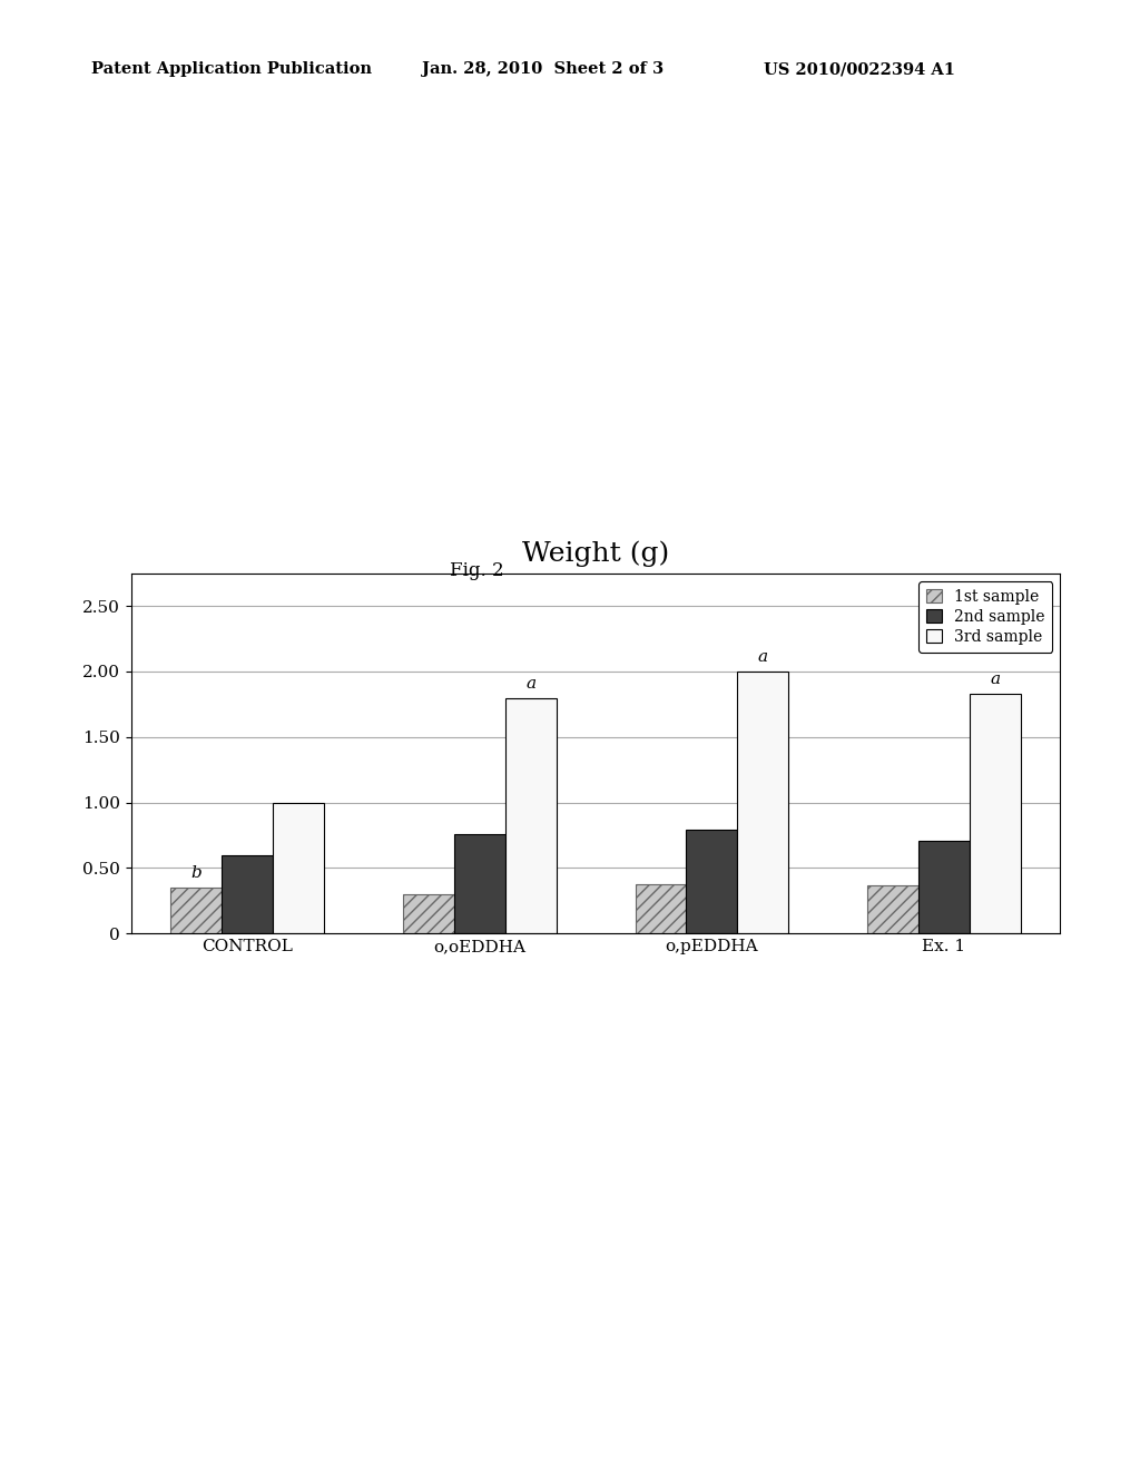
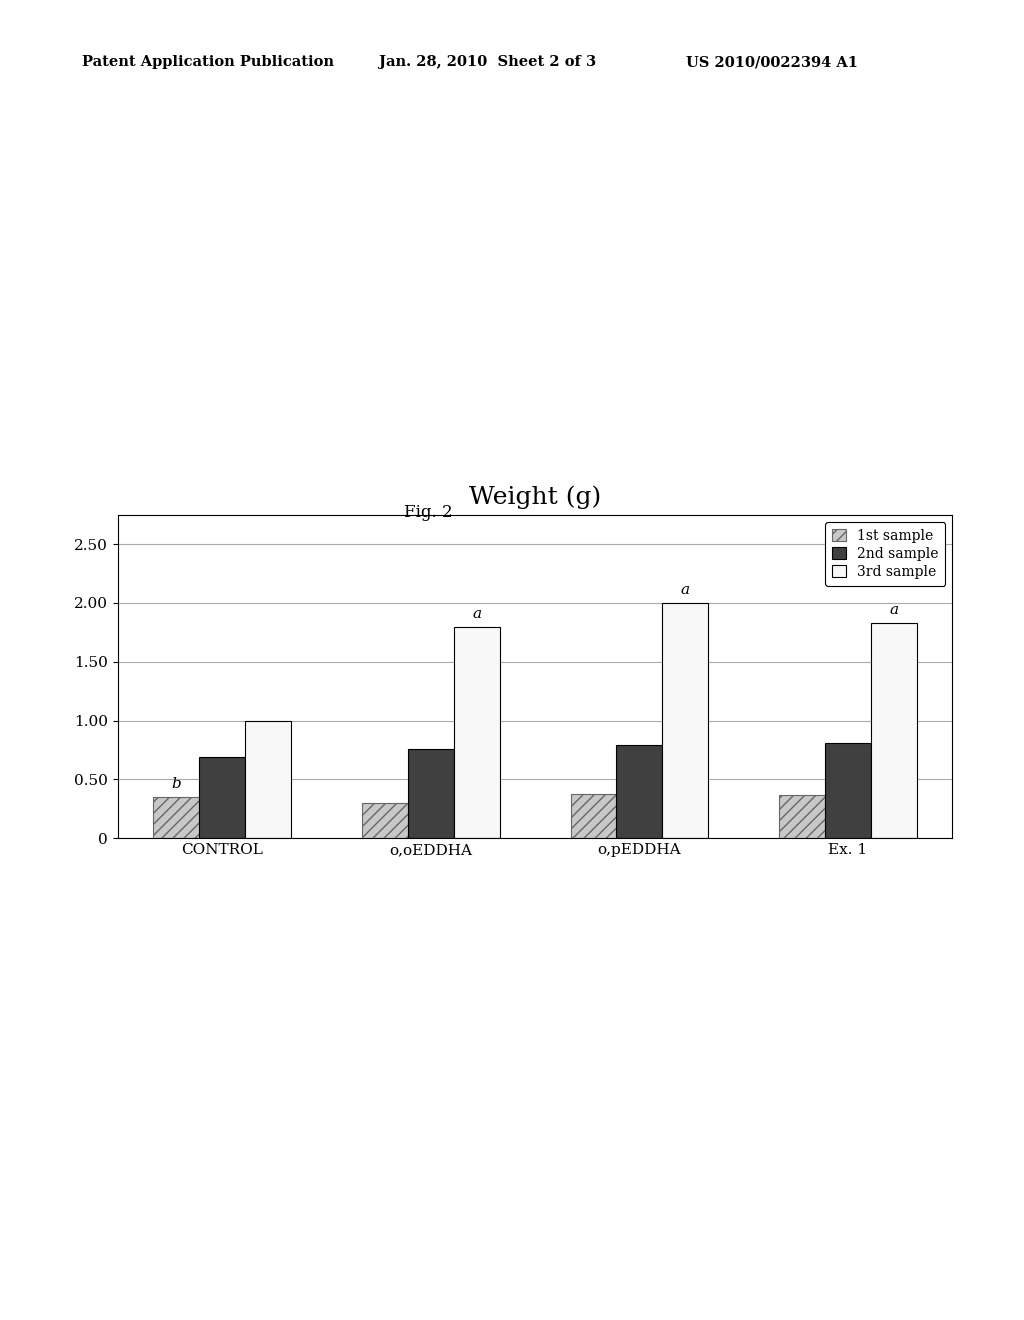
2nd sample/CONTROL: 0.60 -> 0.69
2nd sample/Ex. 1: 0.71 -> 0.81
